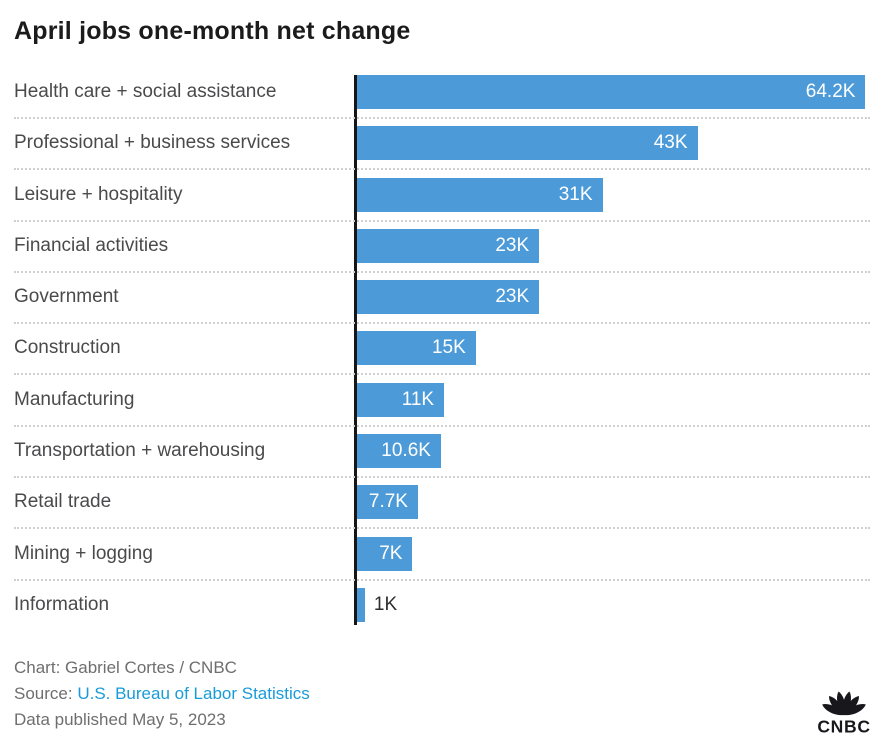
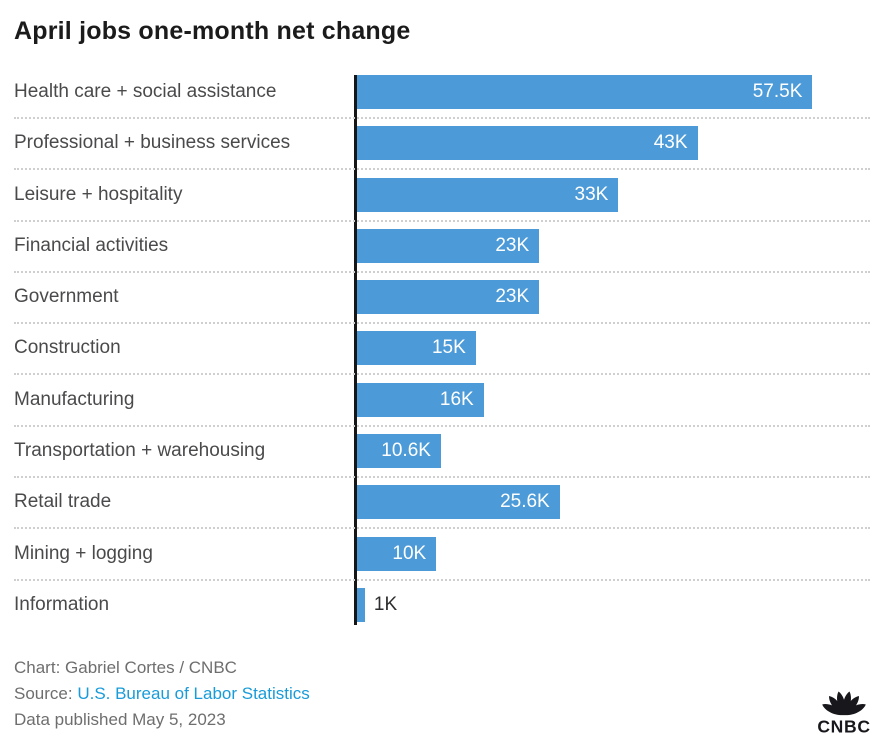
Health care + social assistance: 64.2K -> 57.5K
Leisure + hospitality: 31K -> 33K
Manufacturing: 11K -> 16K
Retail trade: 7.7K -> 25.6K
Mining + logging: 7K -> 10K
